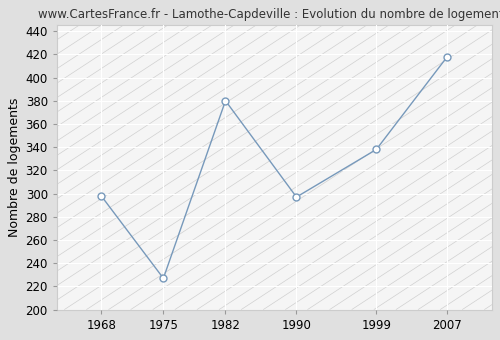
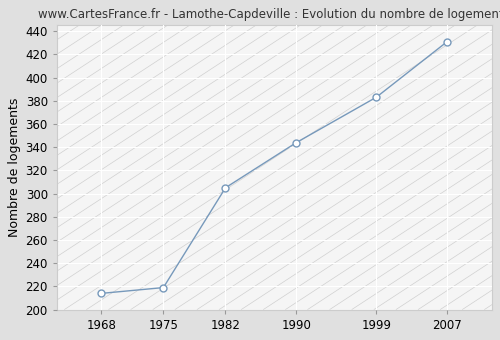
1968: 298 -> 214
1975: 227 -> 219
1982: 380 -> 305
1990: 297 -> 344
1999: 338 -> 383
2007: 418 -> 431
